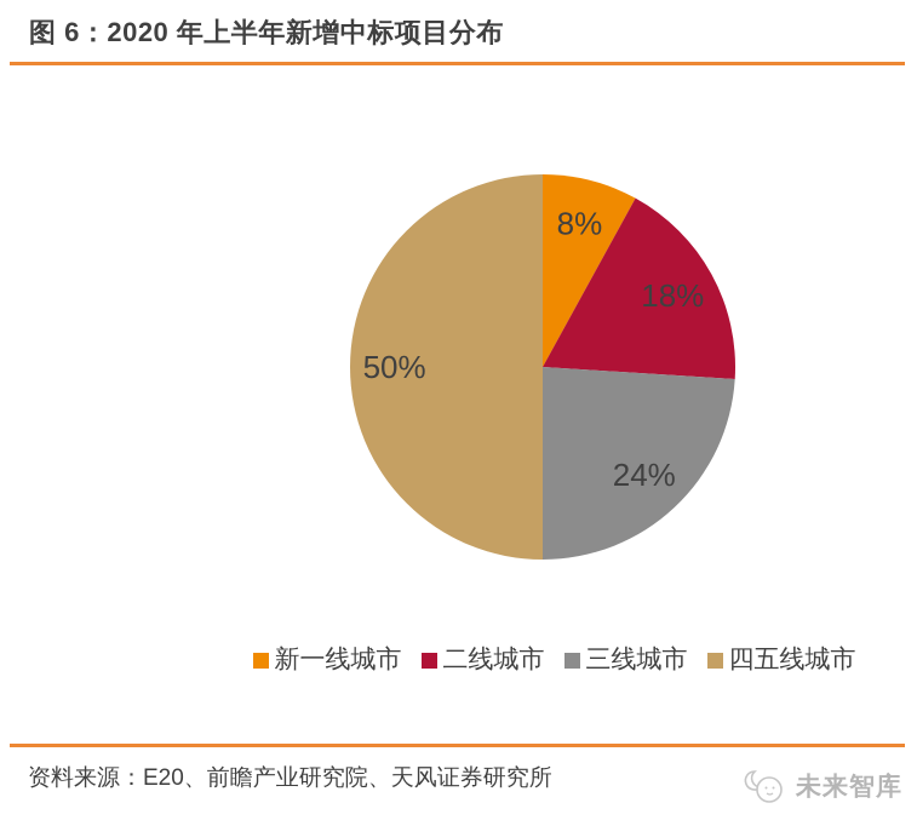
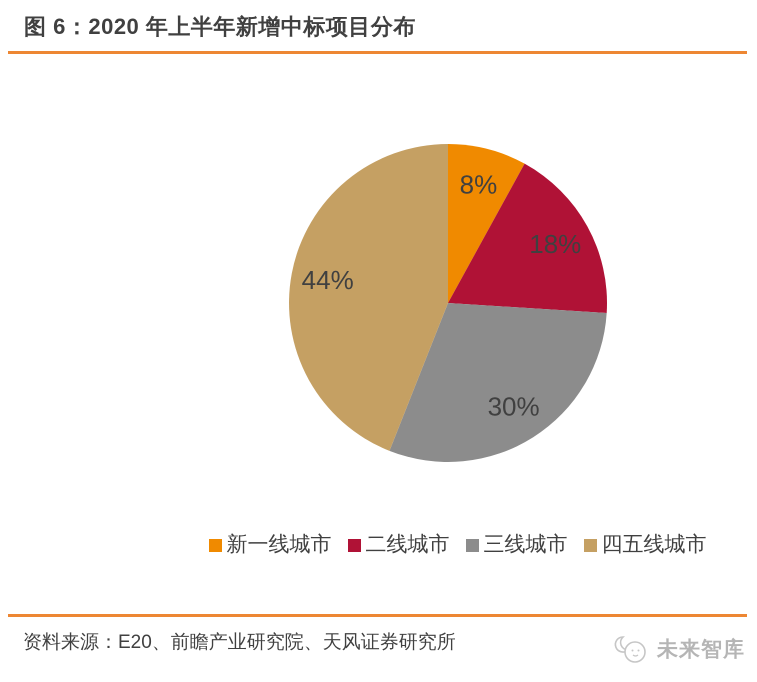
三线城市: 24% -> 30%
四五线城市: 50% -> 44%
